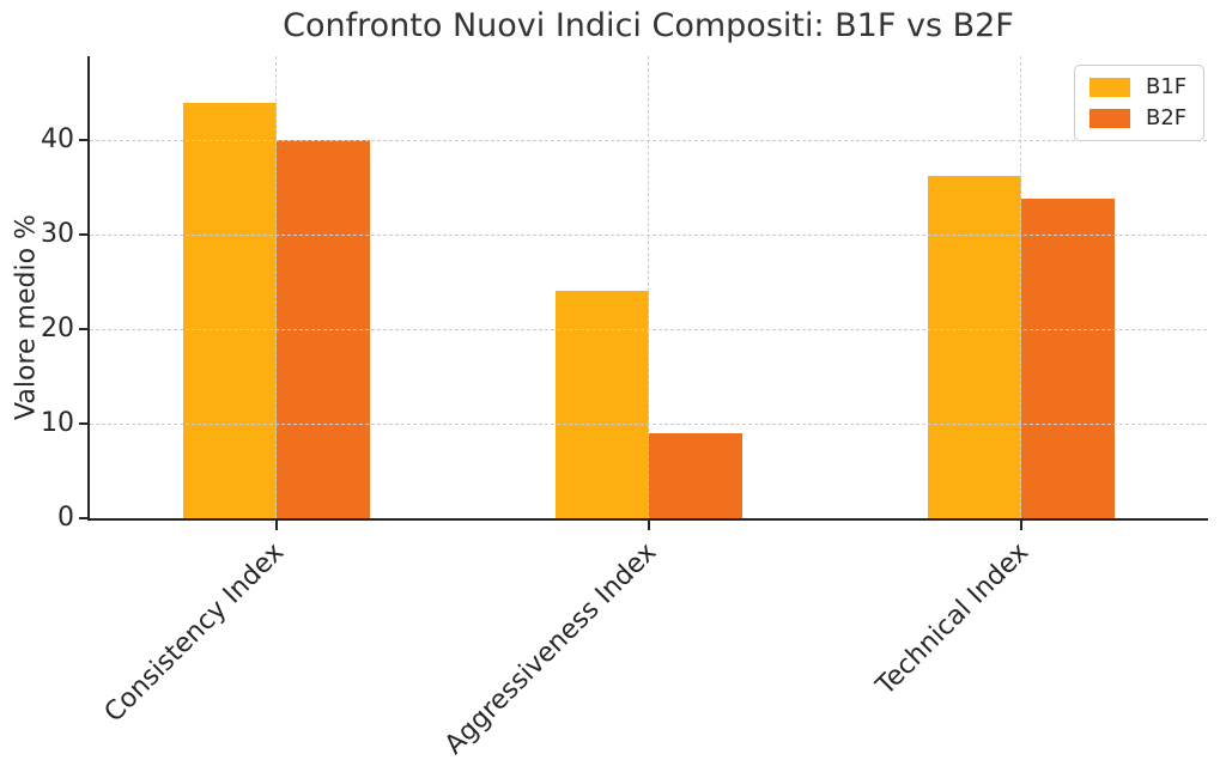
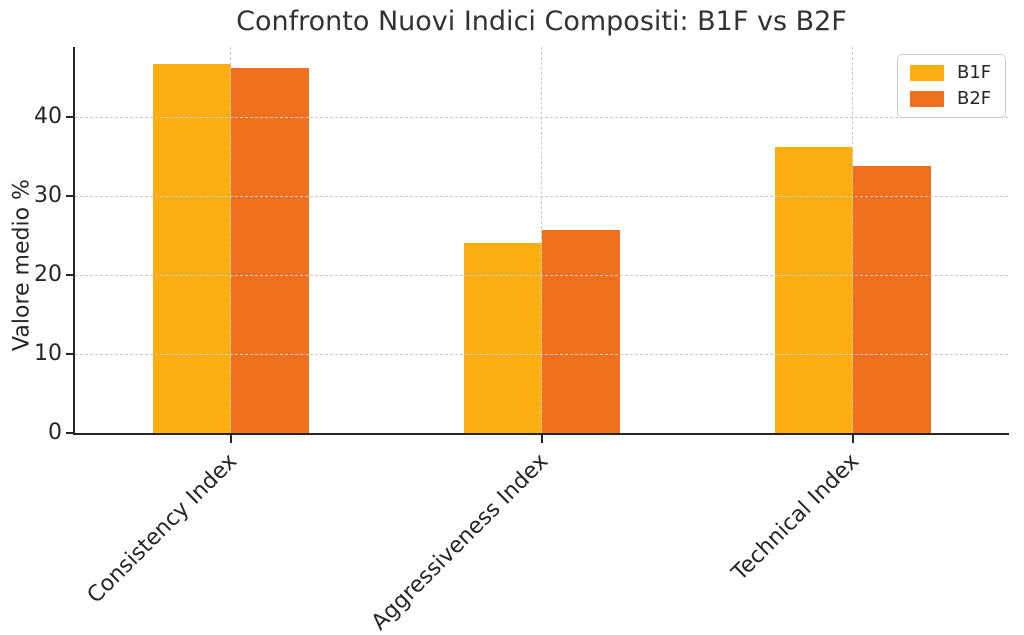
B1F/Consistency Index: 44 -> 47
B2F/Consistency Index: 40 -> 46
B2F/Aggressiveness Index: 9 -> 26
